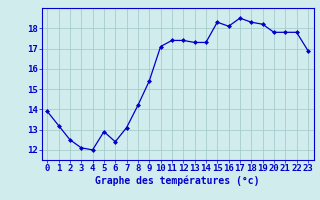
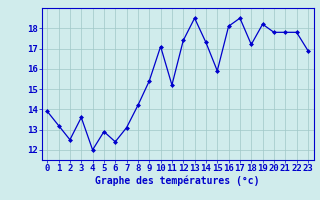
3: 12.1 -> 13.6
11: 17.4 -> 15.2
13: 17.3 -> 18.5
15: 18.3 -> 15.9
18: 18.3 -> 17.2
